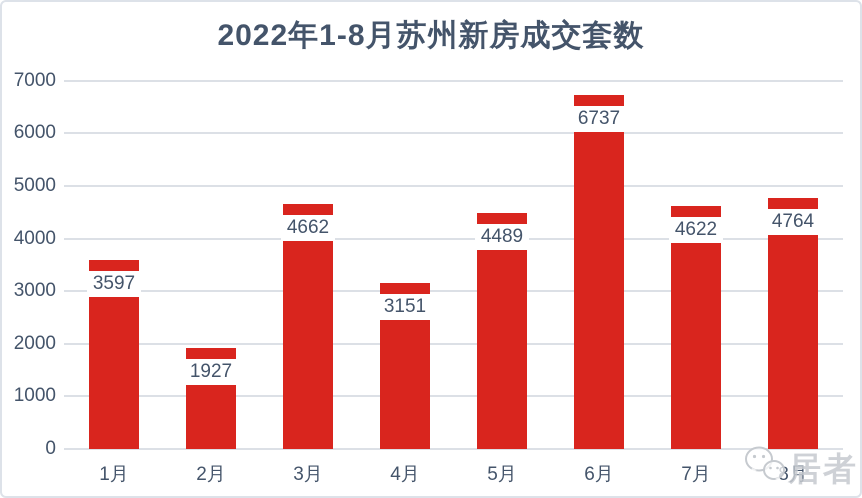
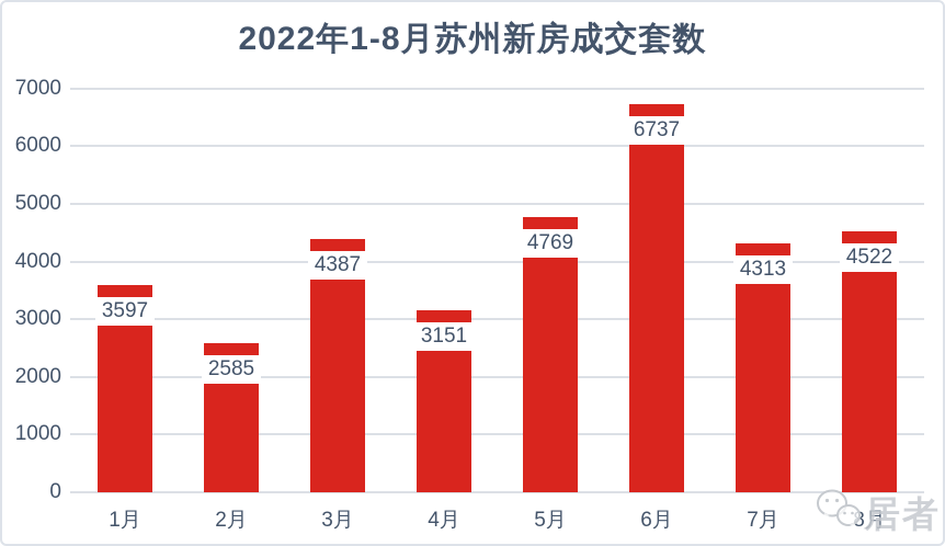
2月: 1927 -> 2585
3月: 4662 -> 4387
5月: 4489 -> 4769
7月: 4622 -> 4313
8月: 4764 -> 4522
